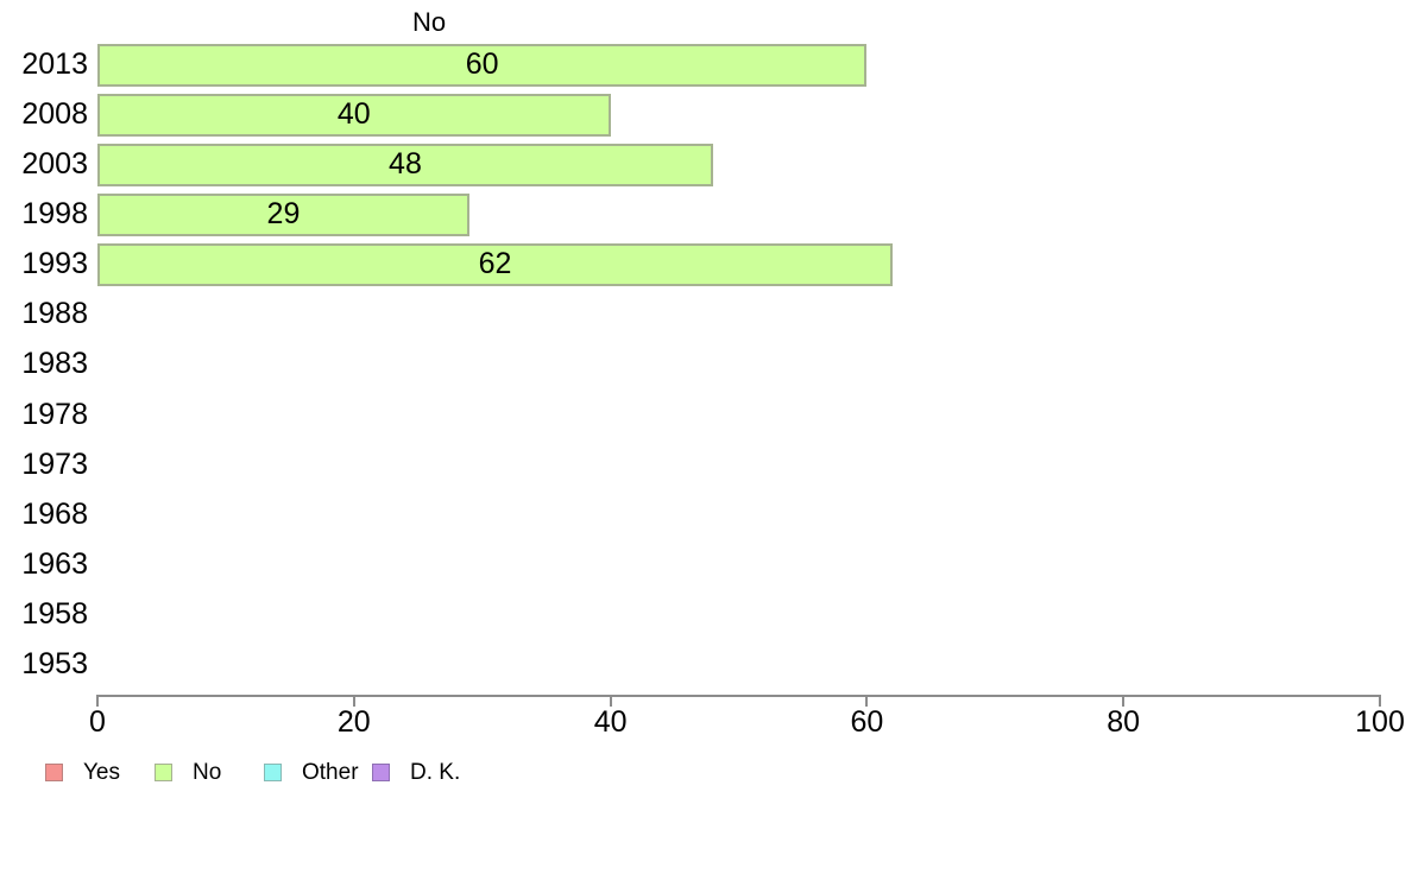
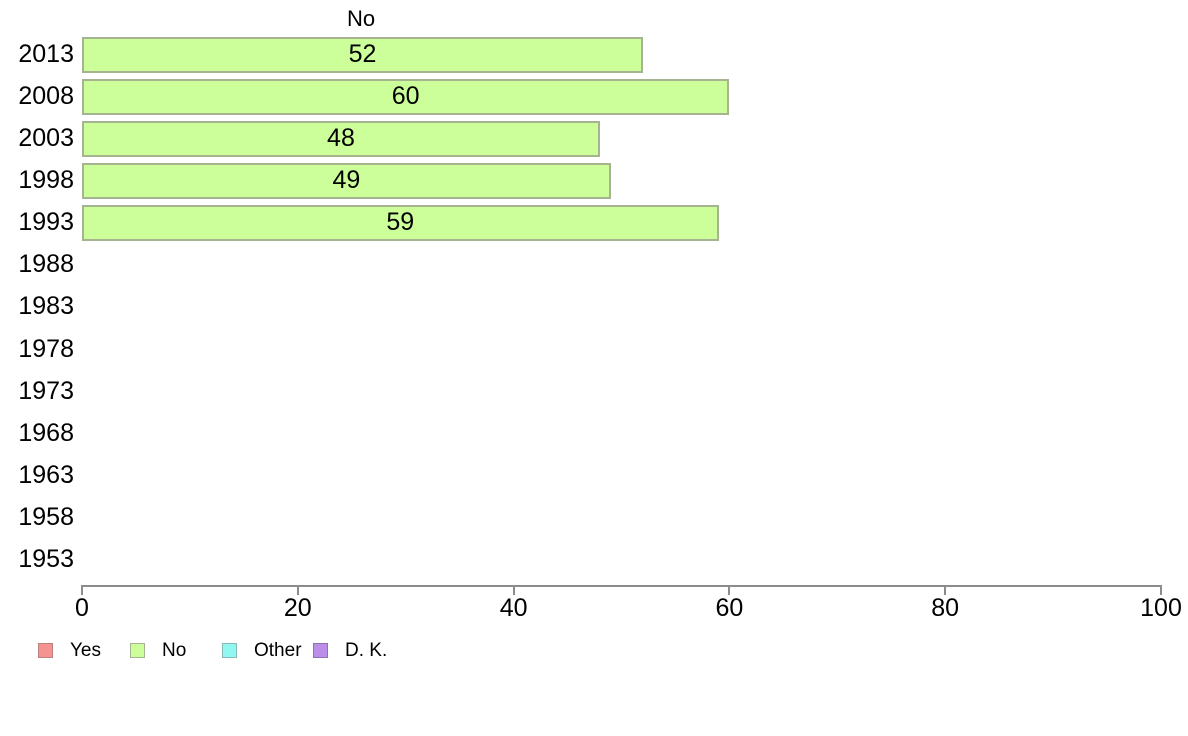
2013: 60 -> 52
2008: 40 -> 60
1998: 29 -> 49
1993: 62 -> 59
